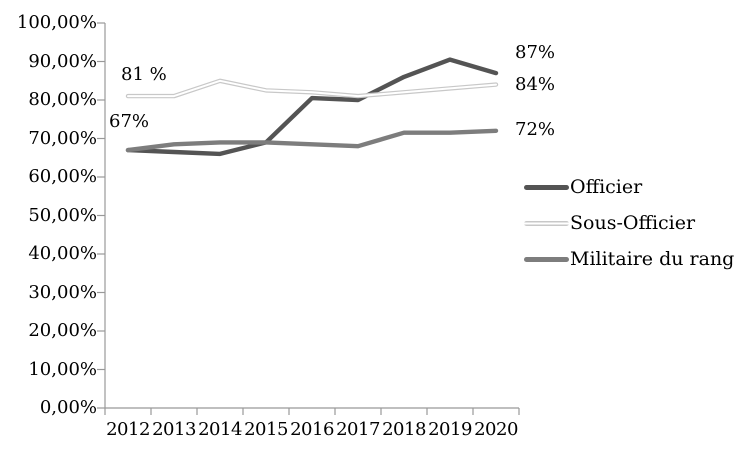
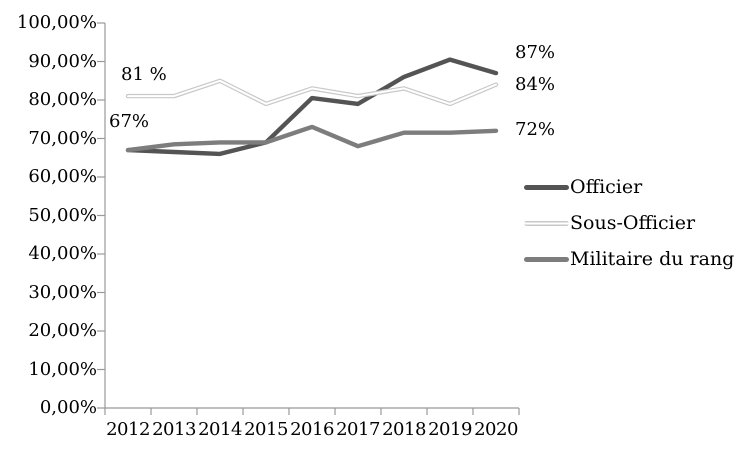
Sous-Officier/2015: 82% -> 79%
Sous-Officier/2016: 82% -> 83%
Militaire du rang/2016: 68% -> 73%
Officier/2017: 80% -> 79%
Sous-Officier/2018: 82% -> 83%
Sous-Officier/2019: 83% -> 79%
